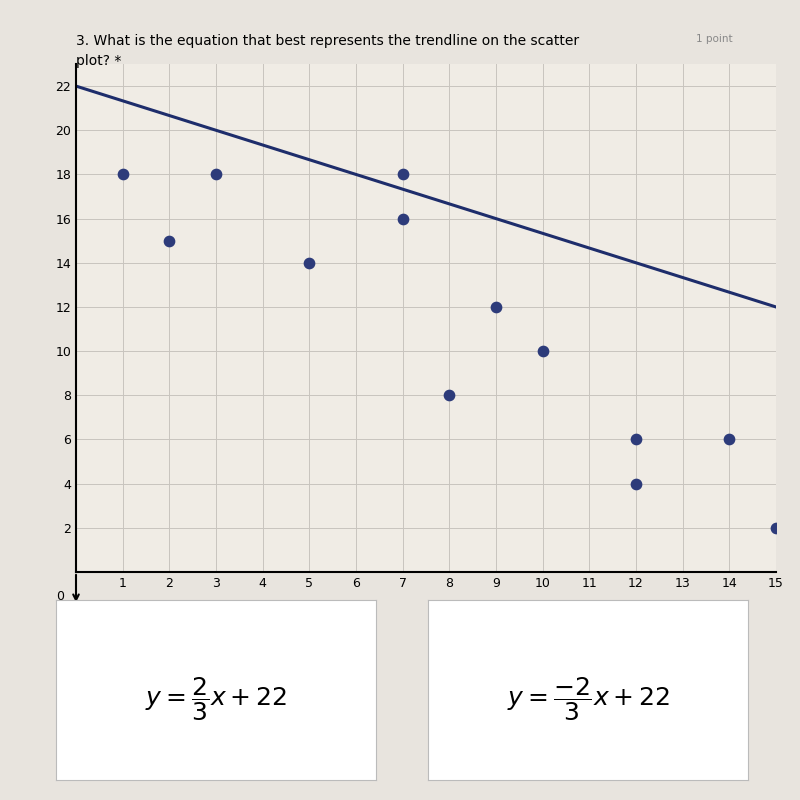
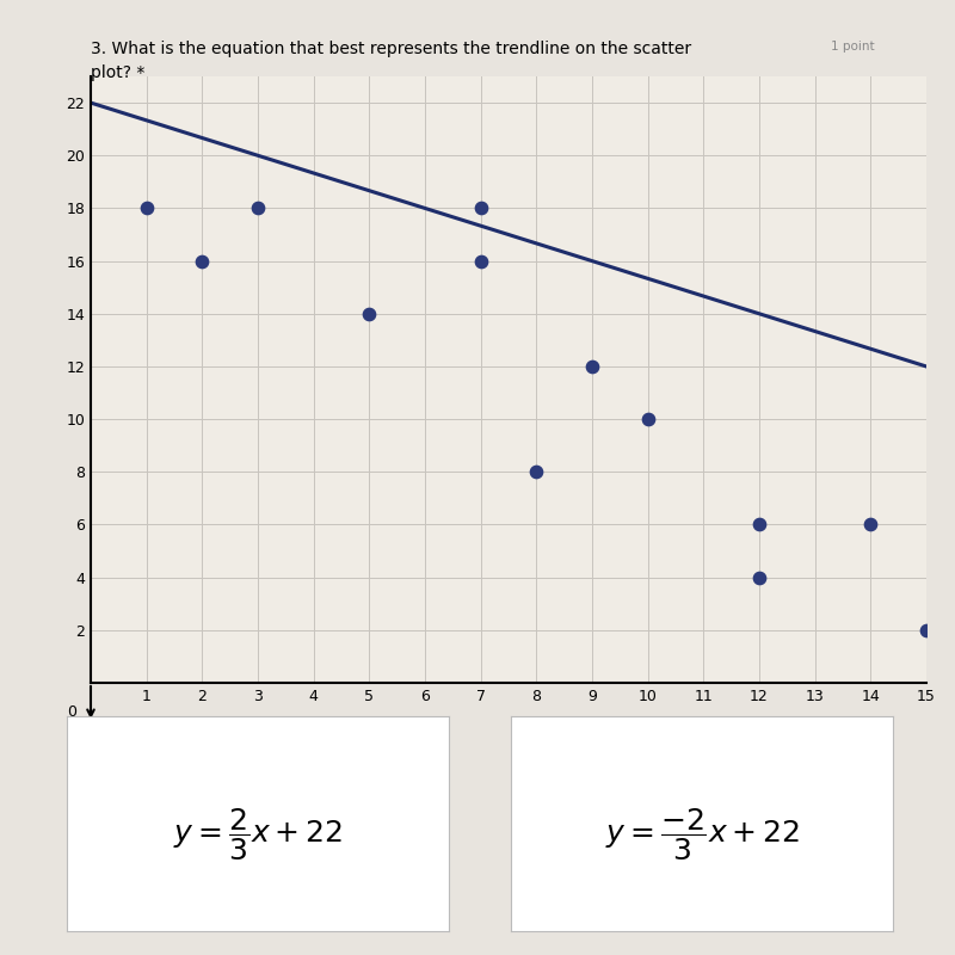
2: 15 -> 16
